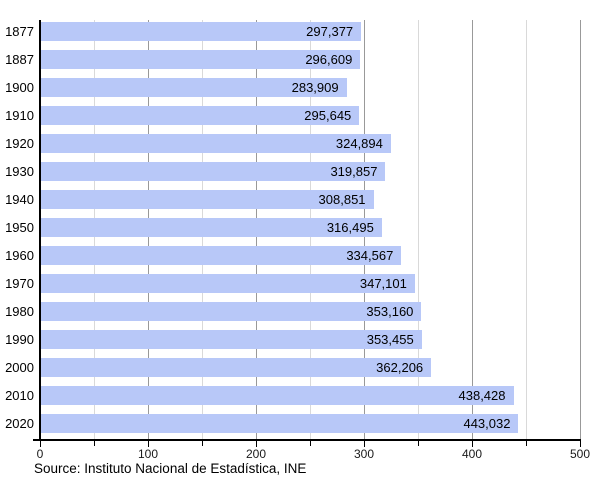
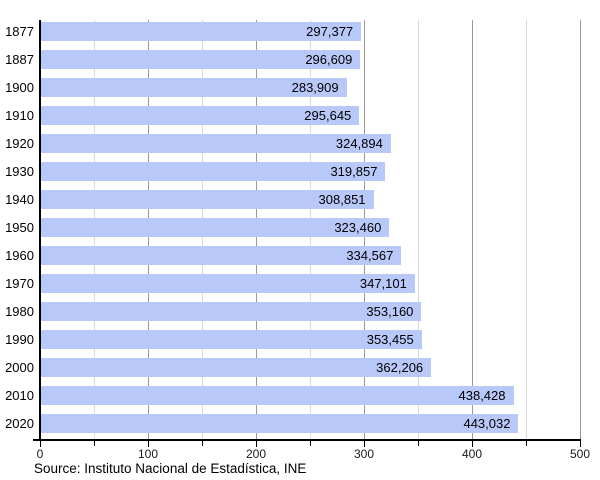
1950: 316,495 -> 323,460
